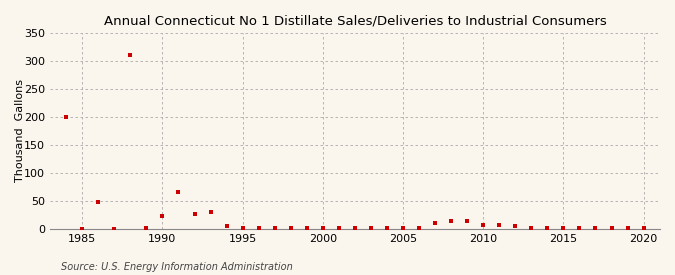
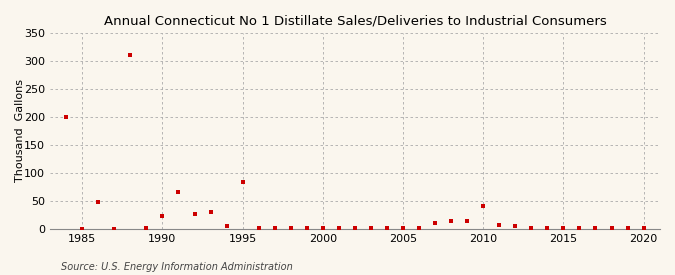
1995: 2 -> 84
2010: 7 -> 40
